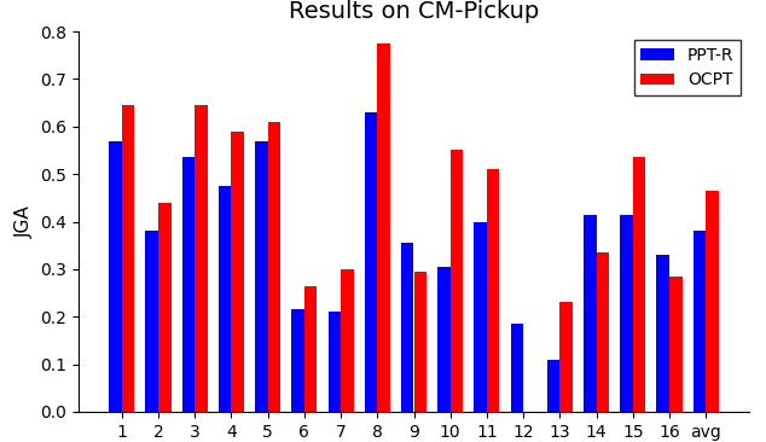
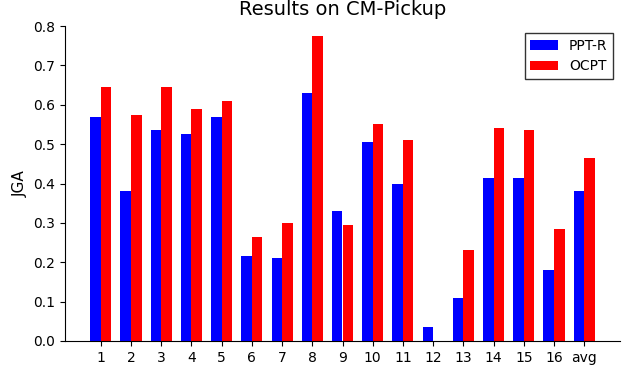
OCPT/2: 0.440 -> 0.575
PPT-R/4: 0.475 -> 0.525
PPT-R/9: 0.355 -> 0.330
PPT-R/10: 0.305 -> 0.505
PPT-R/12: 0.185 -> 0.035
OCPT/14: 0.335 -> 0.540
PPT-R/16: 0.330 -> 0.180
